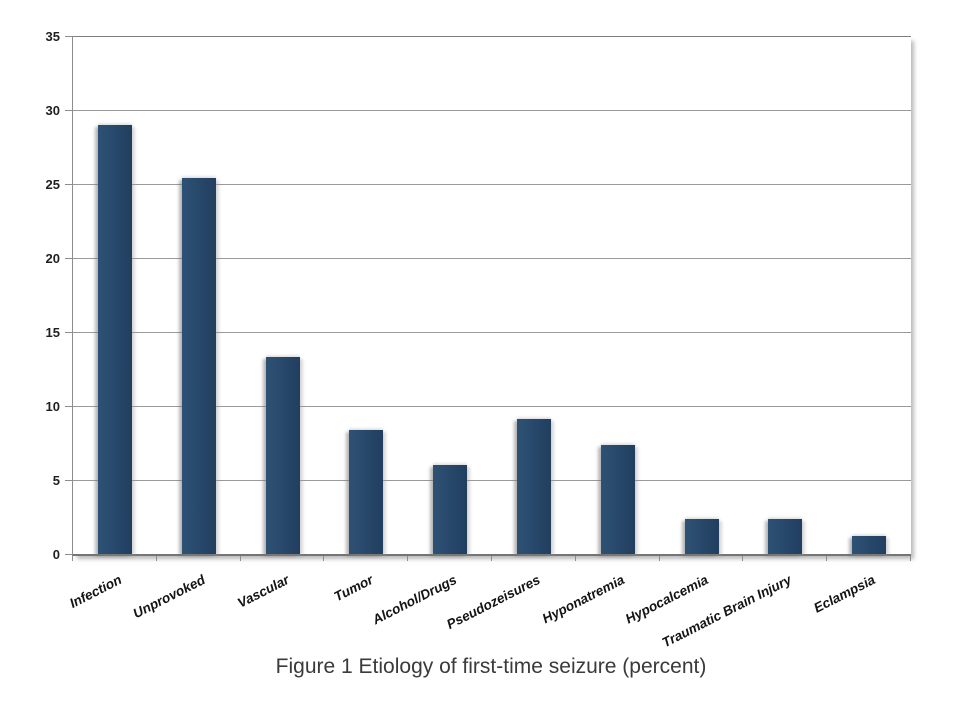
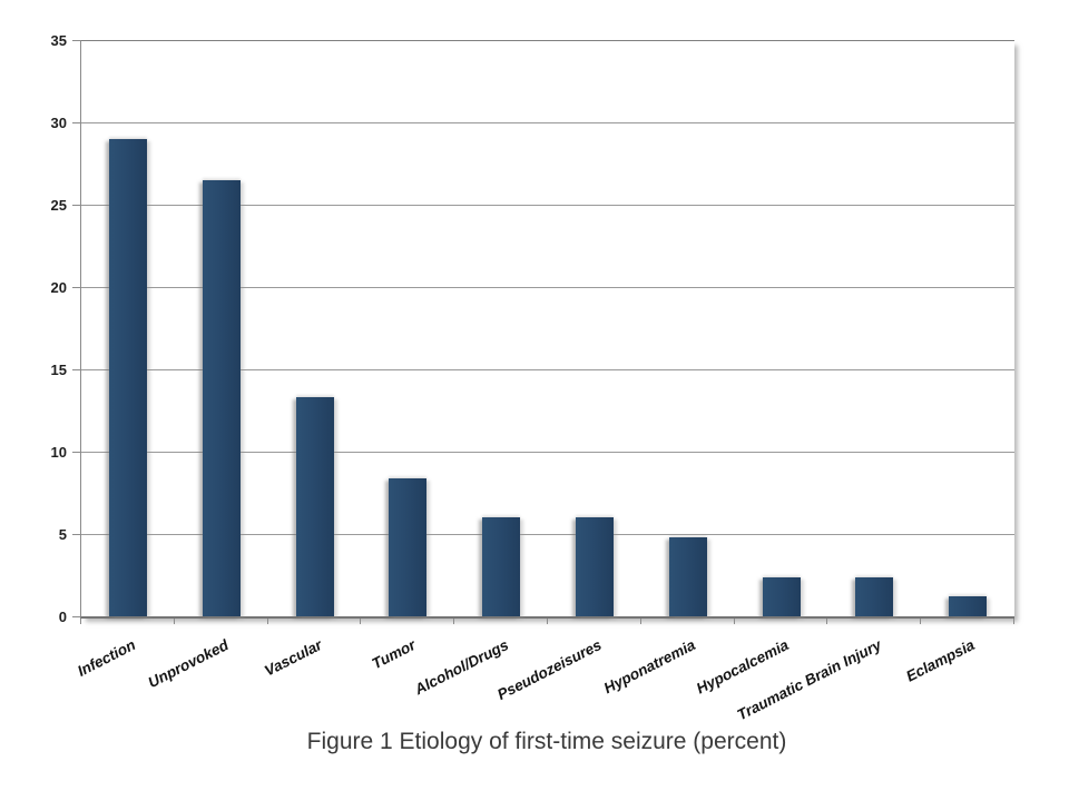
Unprovoked: 25.4 -> 26.5
Pseudozeisures: 9.1 -> 6.0
Hyponatremia: 7.4 -> 4.8
